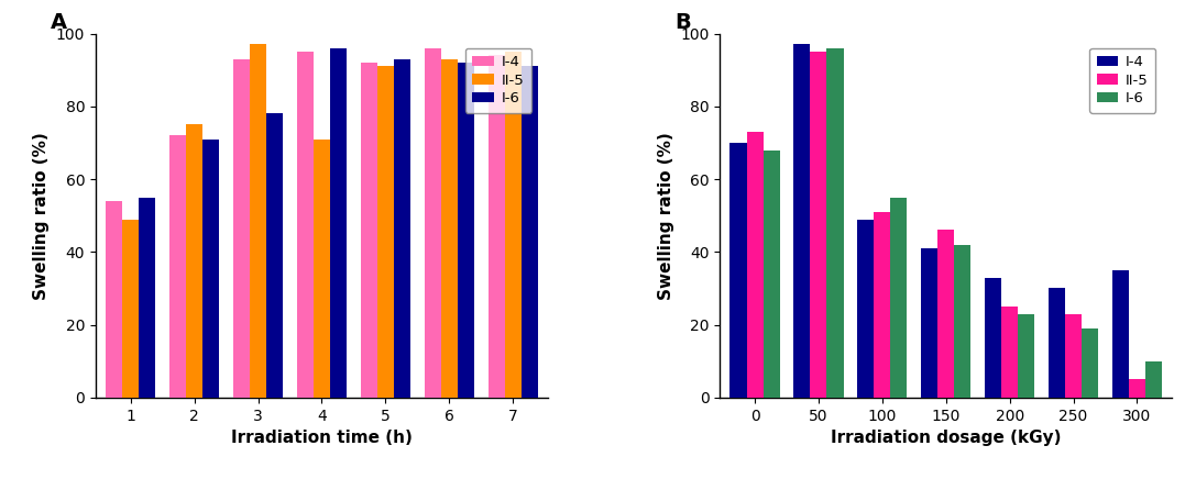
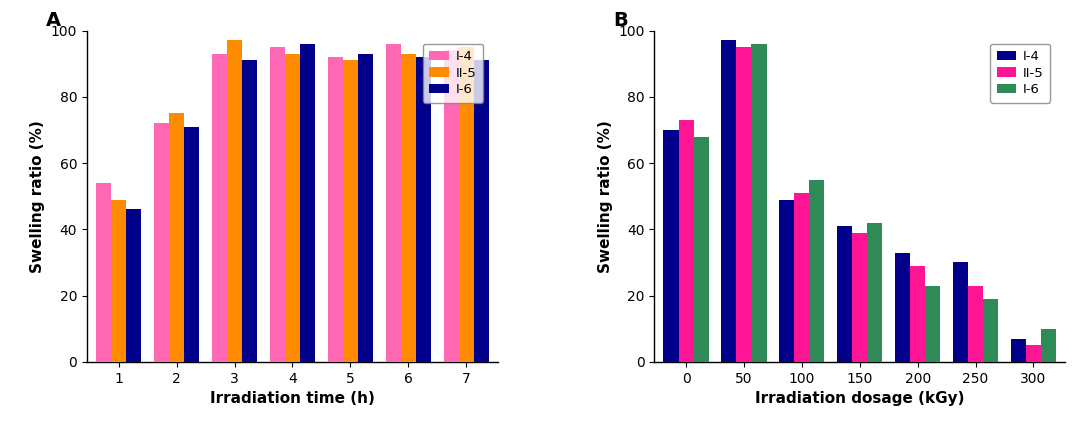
I-6/1: 55 -> 46
I-6/3: 78 -> 91
II-5/4: 71 -> 93
II-5/150: 46 -> 39
II-5/200: 25 -> 29
I-4/300: 35 -> 7
